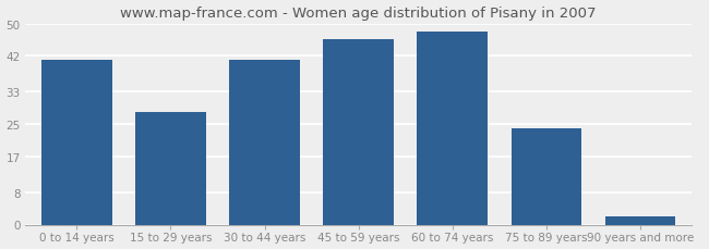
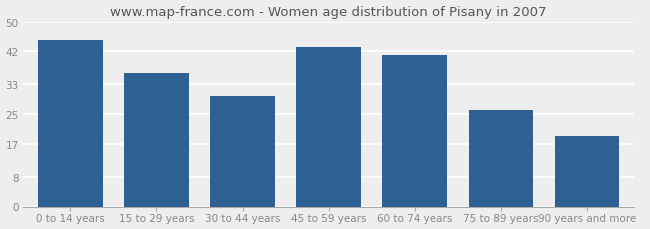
0 to 14 years: 41 -> 45
15 to 29 years: 28 -> 36
30 to 44 years: 41 -> 30
45 to 59 years: 46 -> 43
60 to 74 years: 48 -> 41
75 to 89 years: 24 -> 26
90 years and more: 2 -> 19
